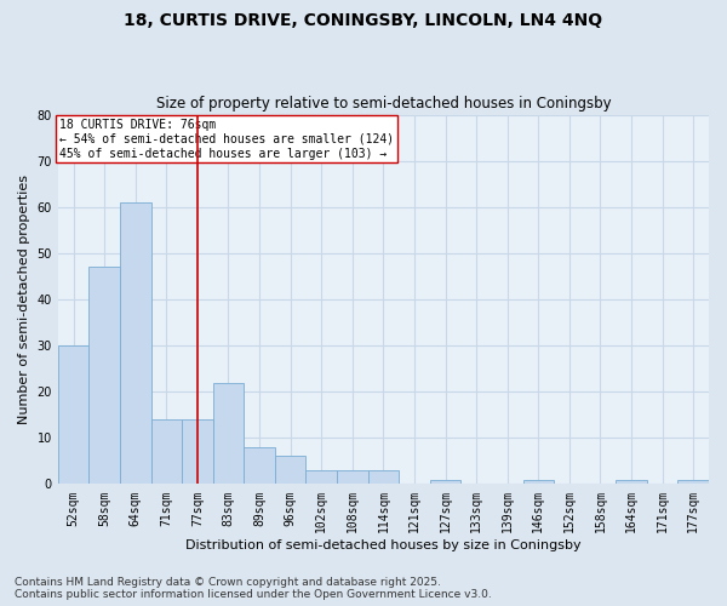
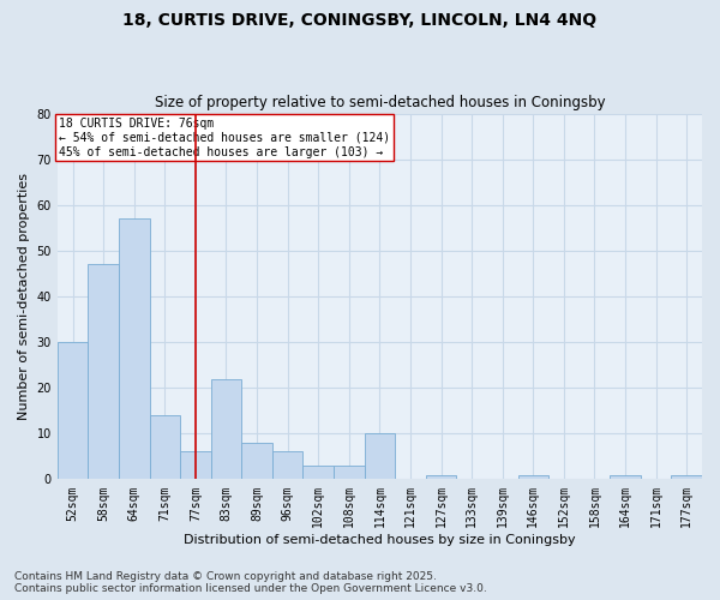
64sqm: 61 -> 57
77sqm: 14 -> 6
114sqm: 3 -> 10
